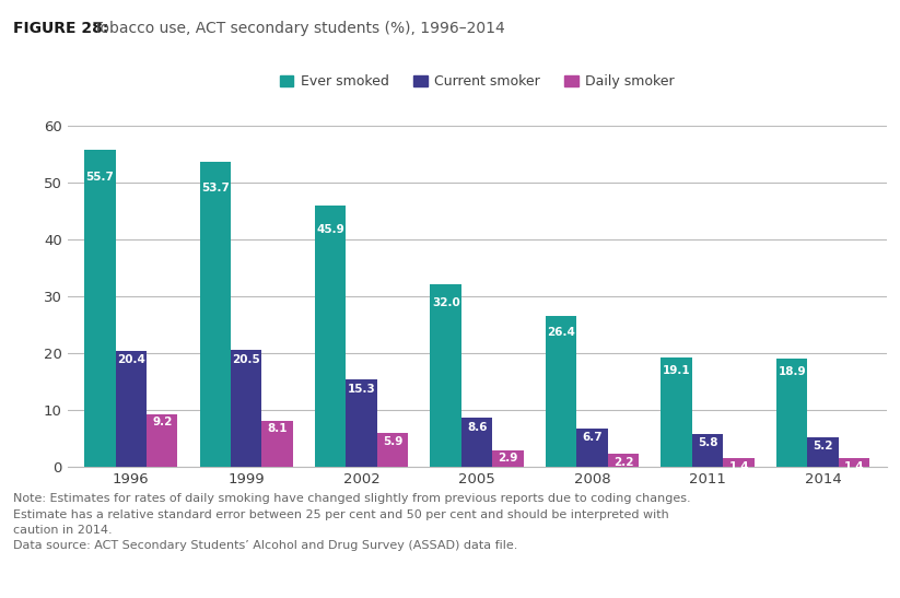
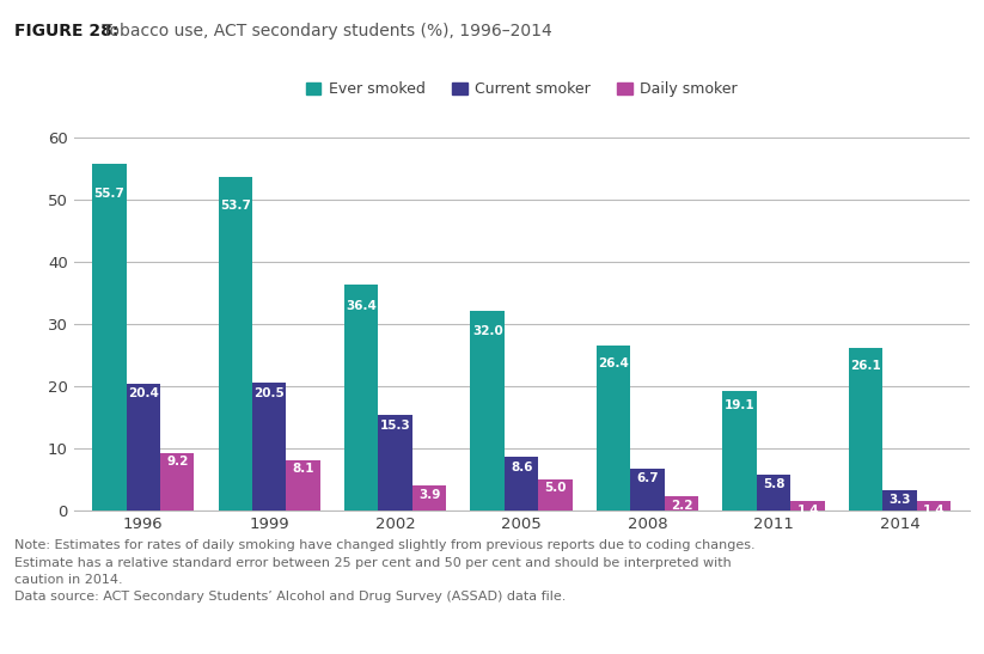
Ever smoked/2002: 45.9 -> 36.4
Daily smoker/2002: 5.9 -> 3.9
Daily smoker/2005: 2.9 -> 5.0
Ever smoked/2014: 18.9 -> 26.1
Current smoker/2014: 5.2 -> 3.3
